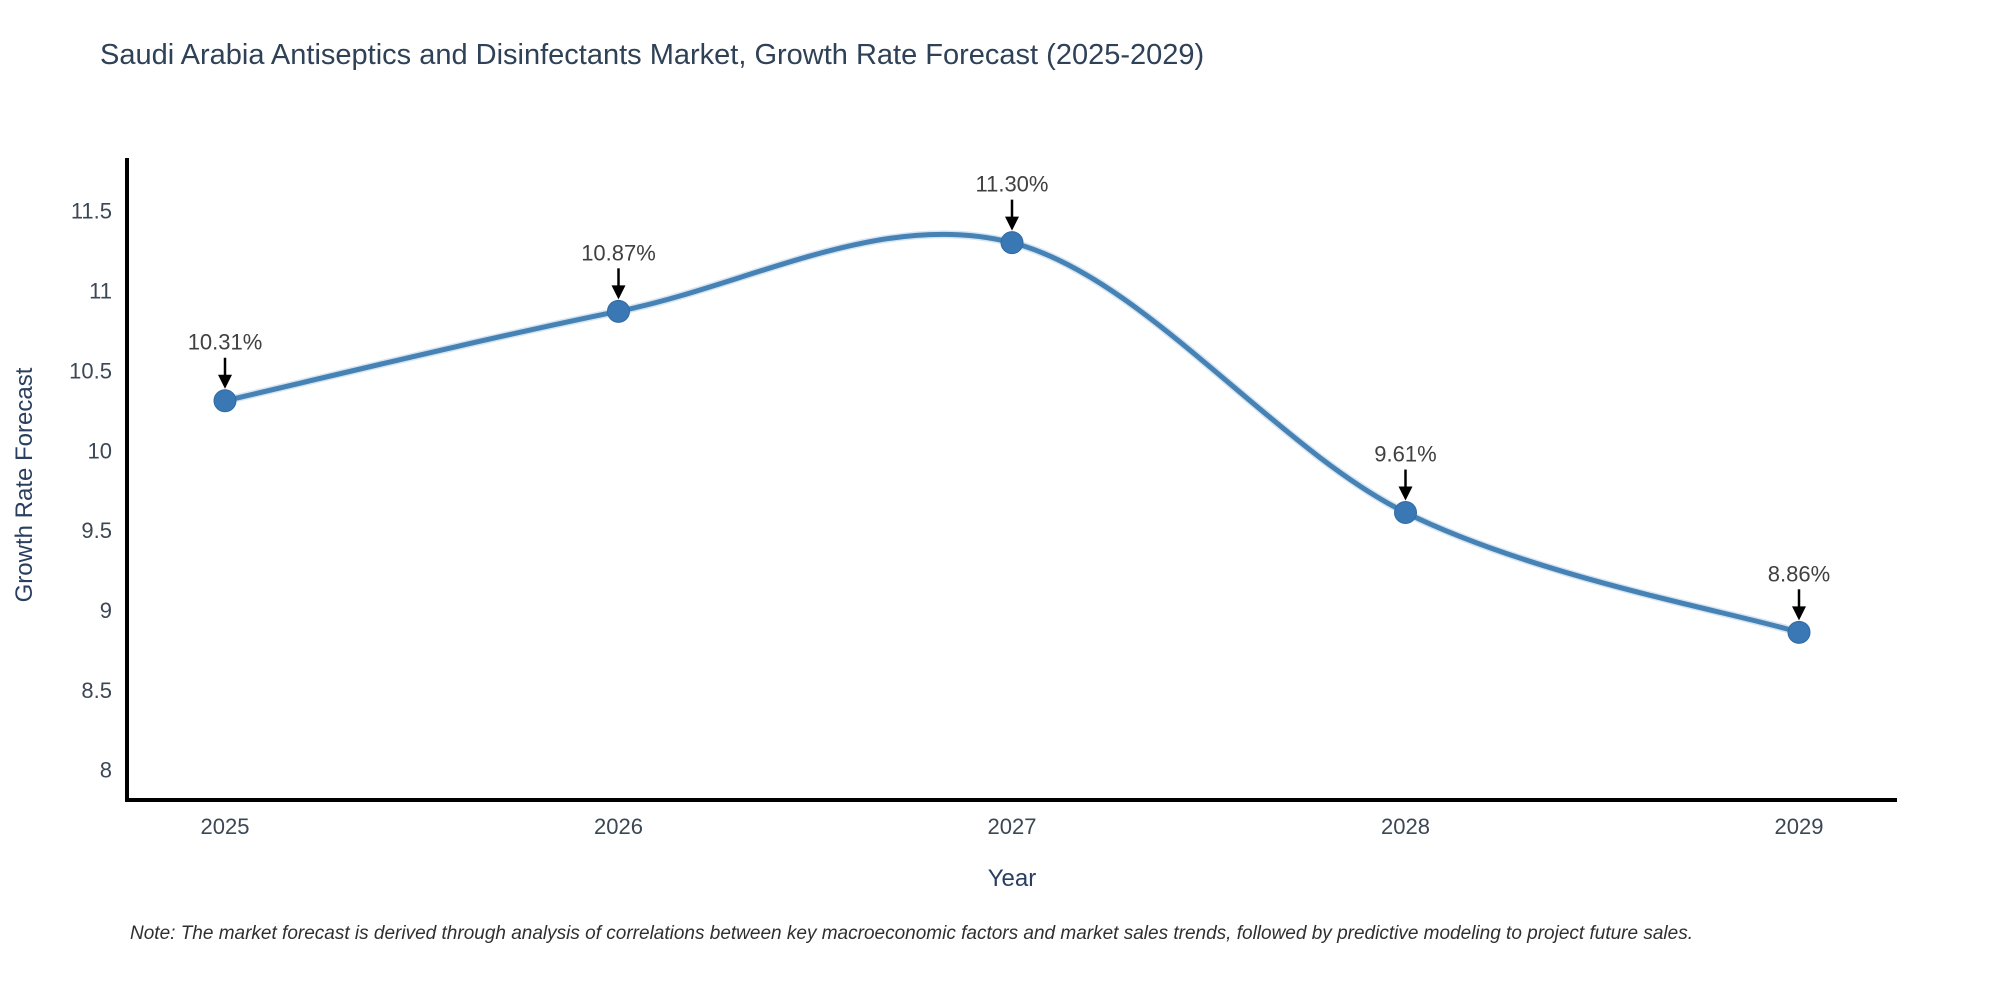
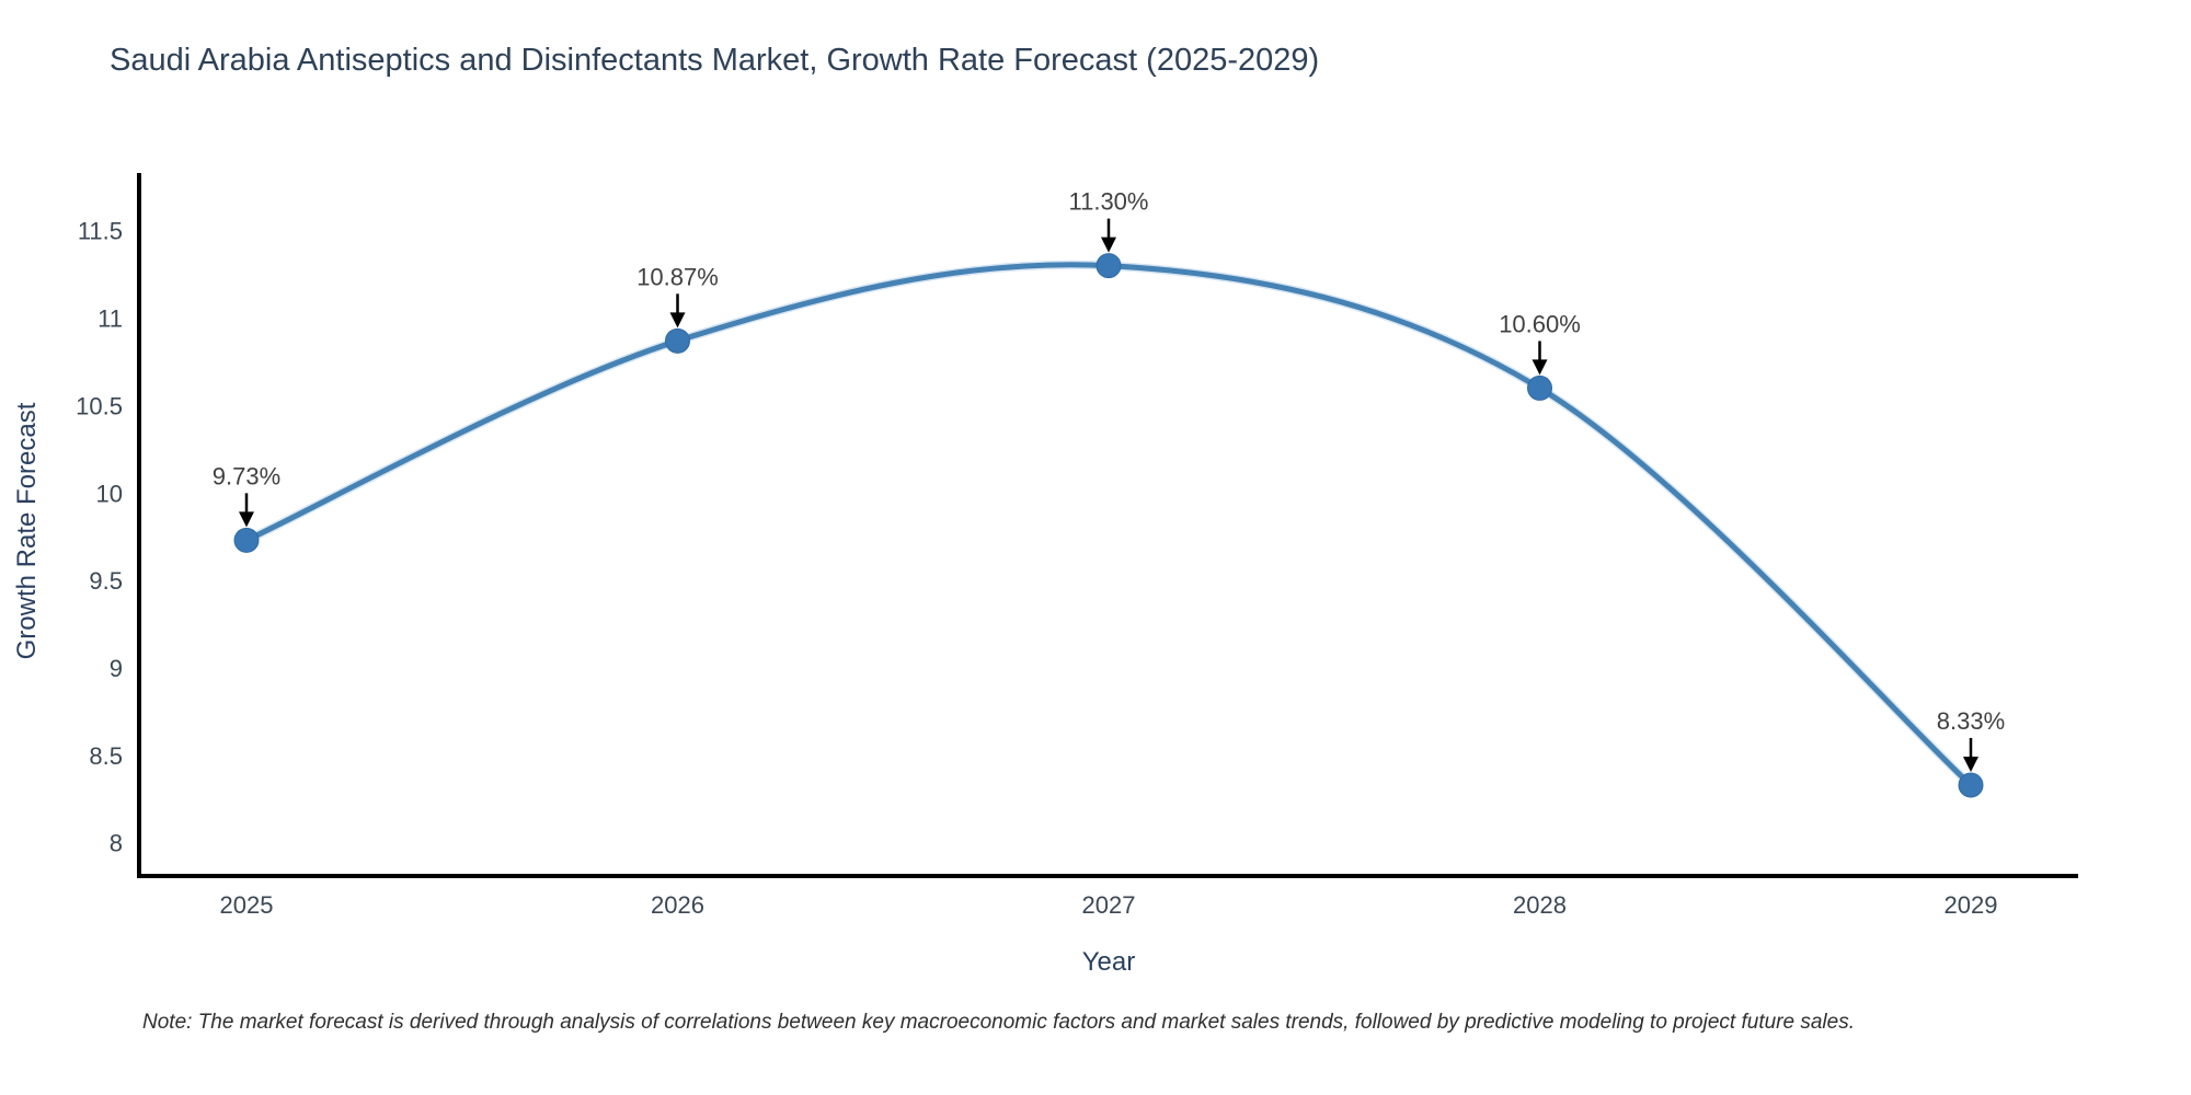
2025: 10.31% -> 9.73%
2028: 9.61% -> 10.60%
2029: 8.86% -> 8.33%
